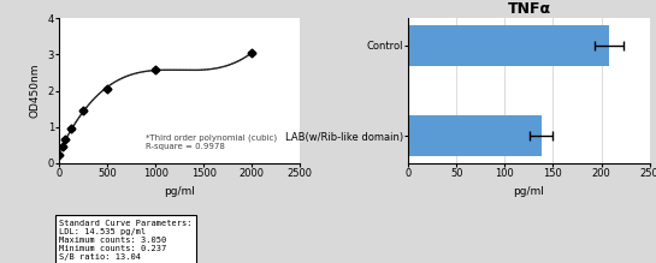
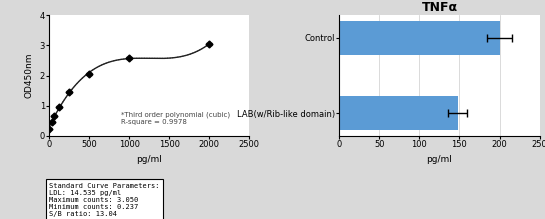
TNFα/Control: 208 -> 200
TNFα/LAB(w/Rib-like domain): 138 -> 148
